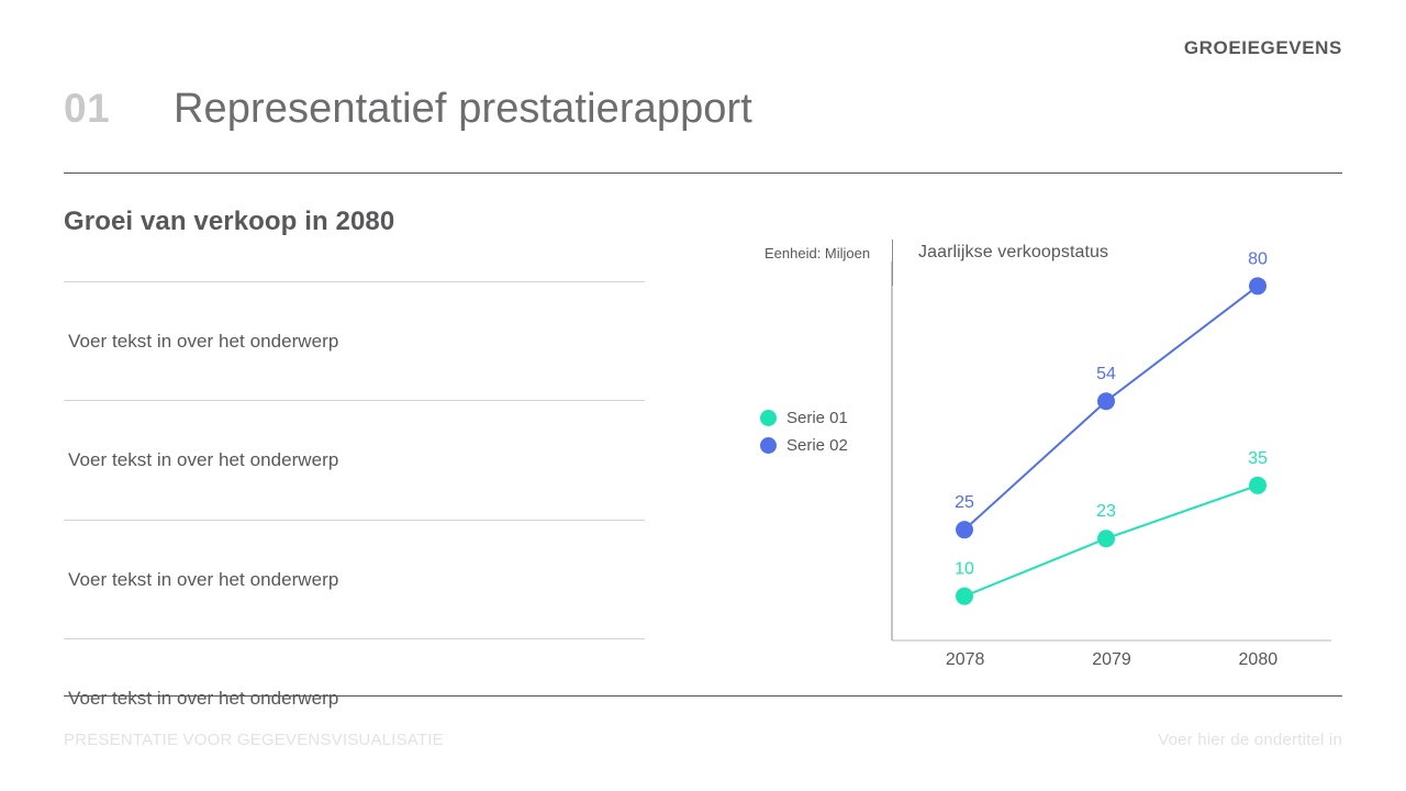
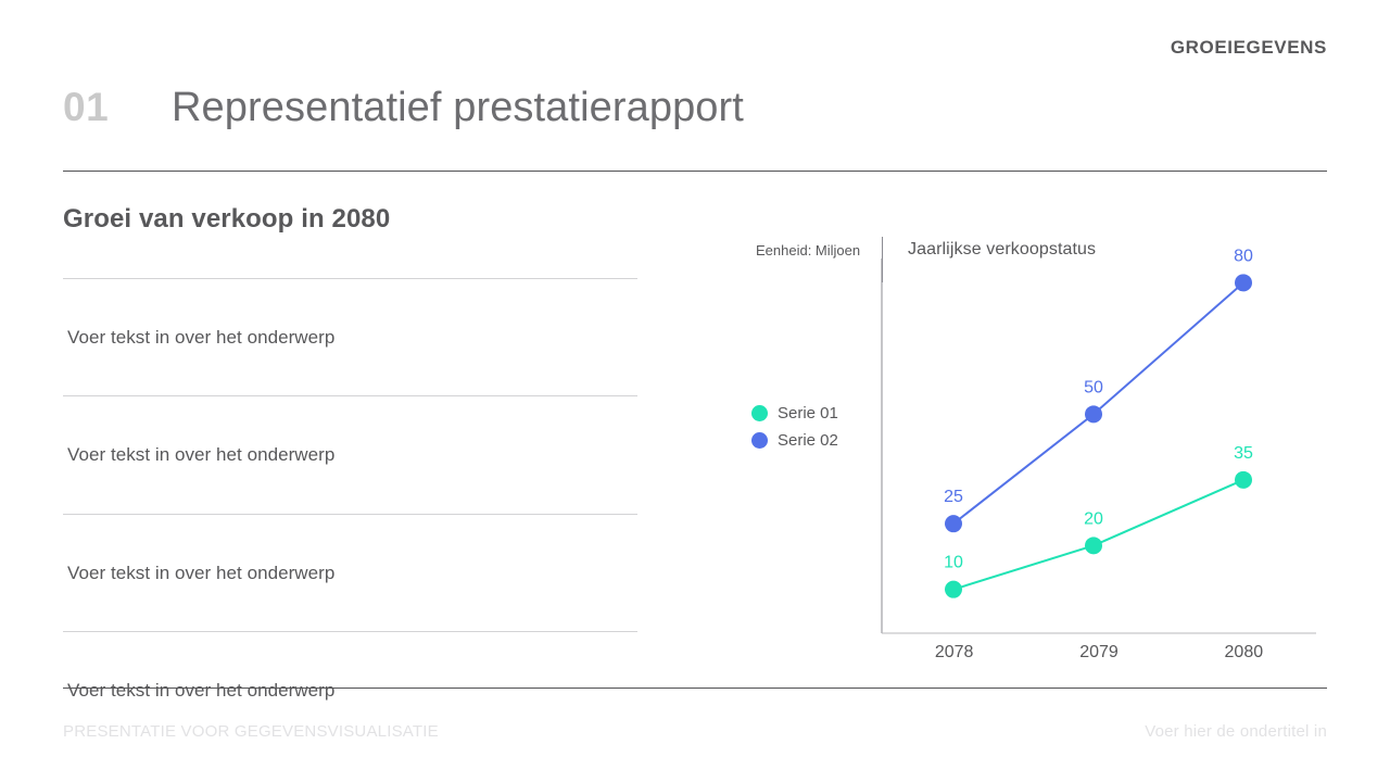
Serie 01/2079: 23 -> 20
Serie 02/2079: 54 -> 50
